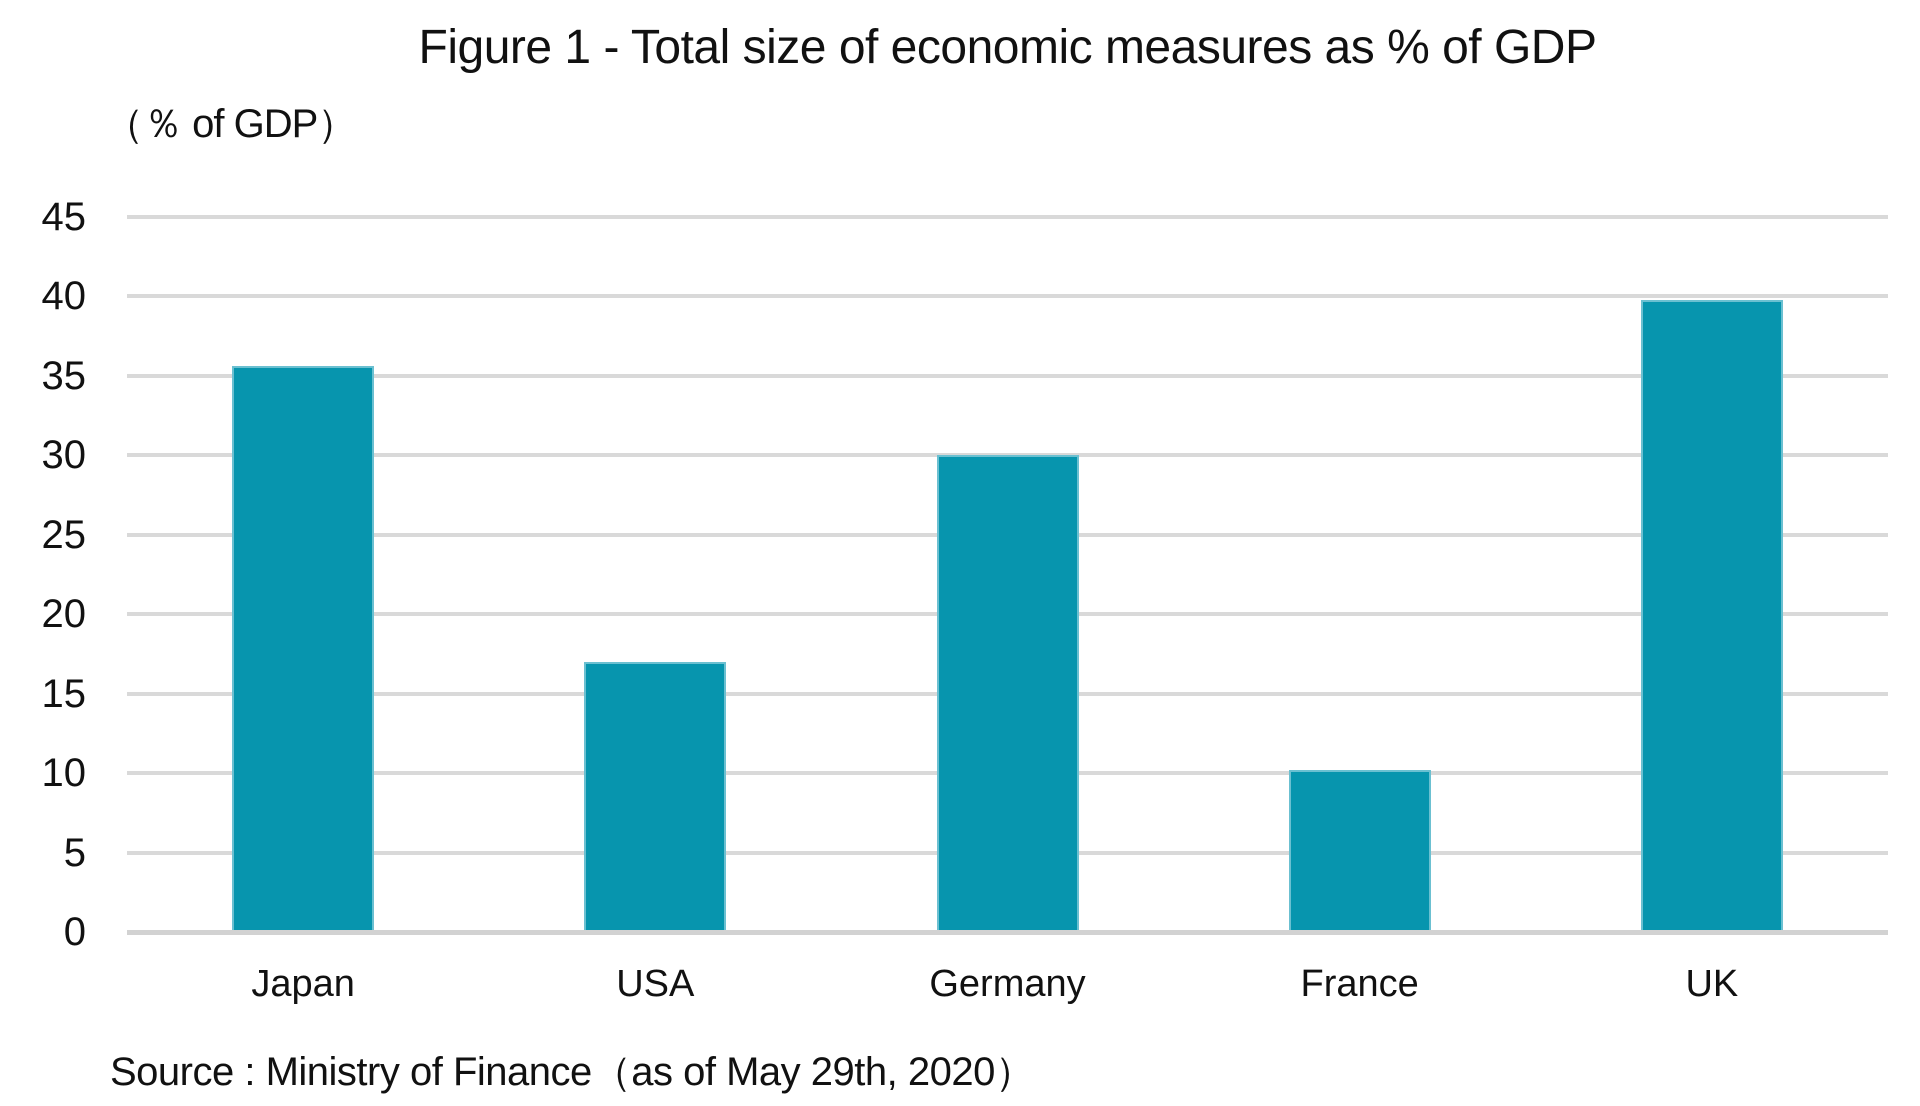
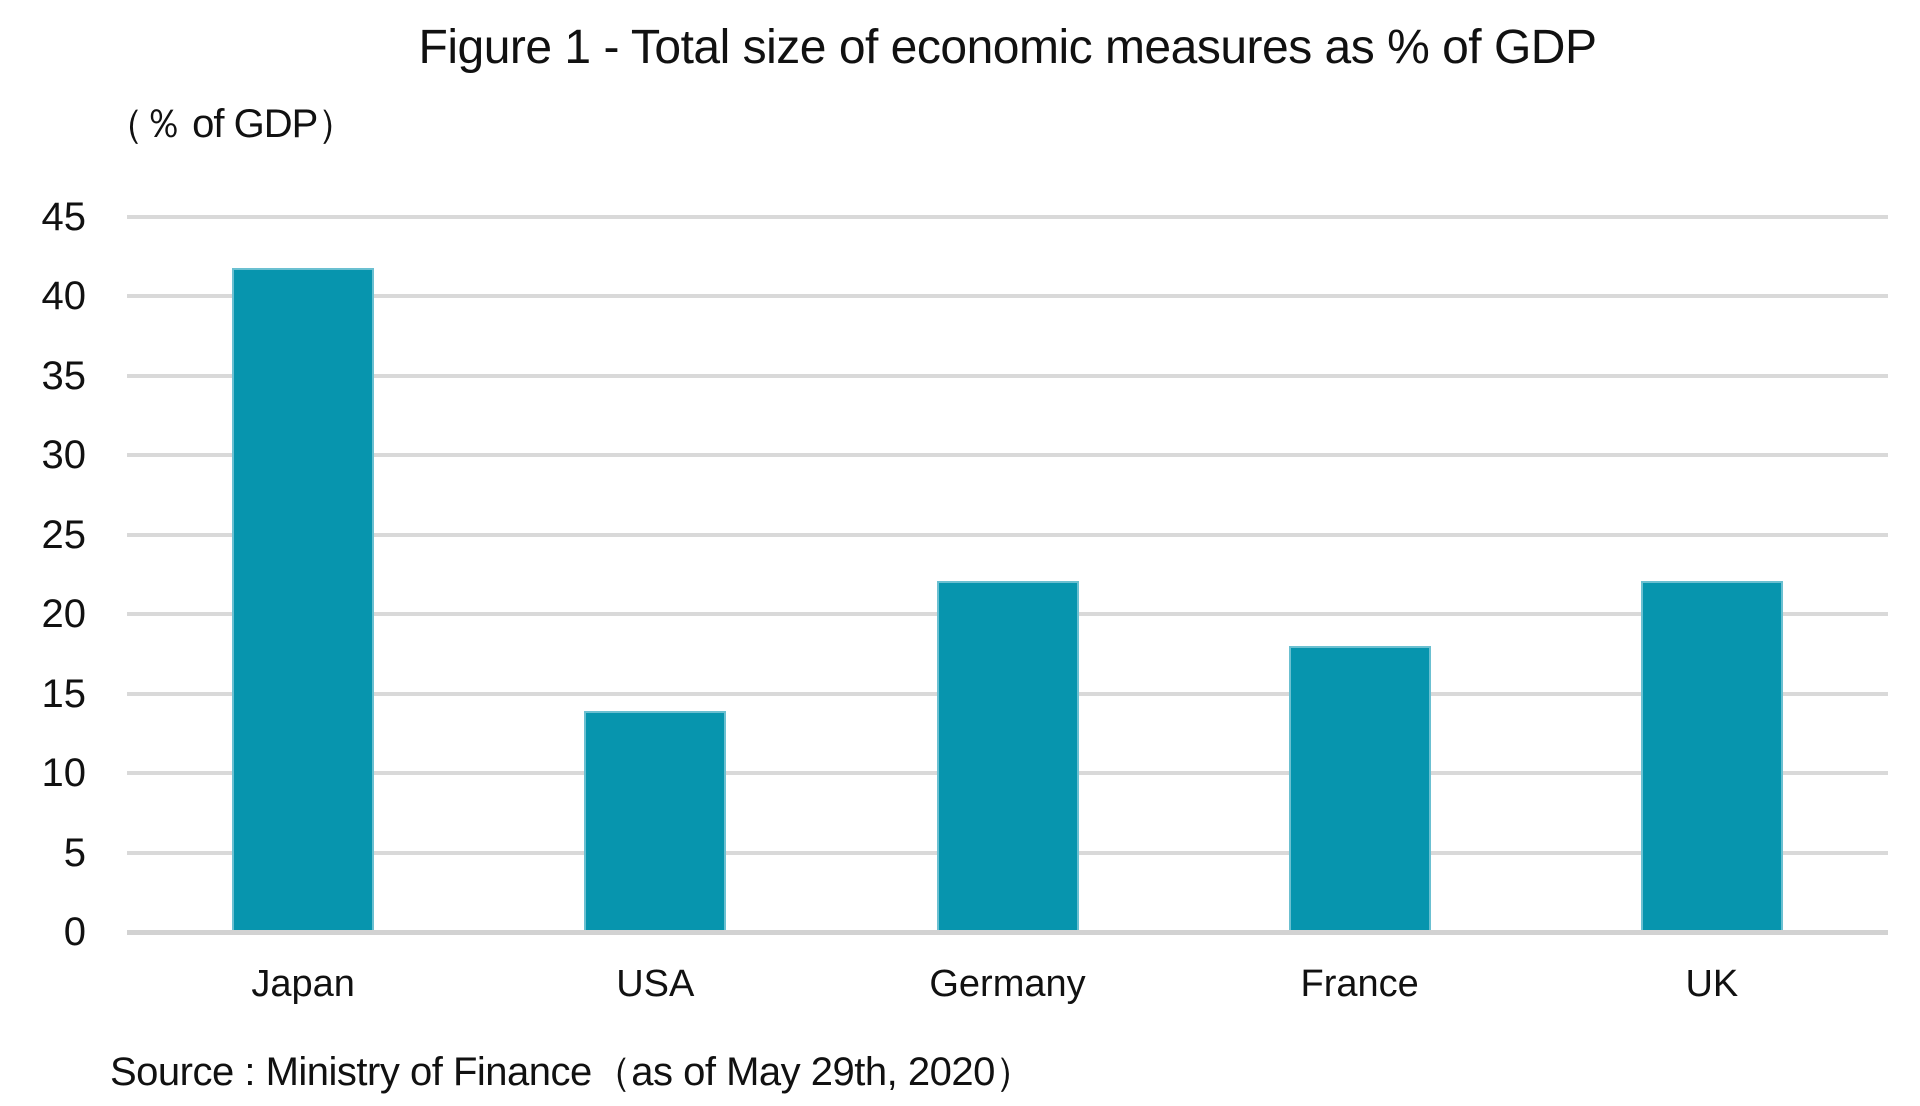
Japan: 35.6 -> 41.8
USA: 17.0 -> 13.9
Germany: 30.0 -> 22.1
France: 10.2 -> 18.0
UK: 39.8 -> 22.1
